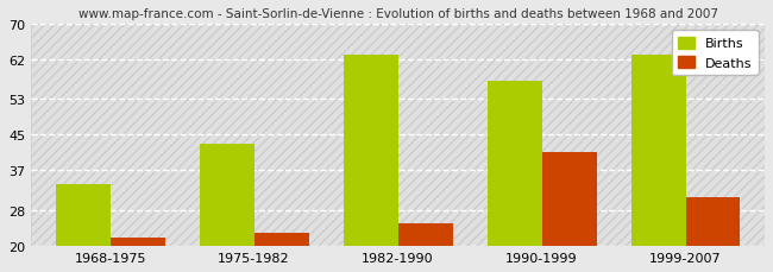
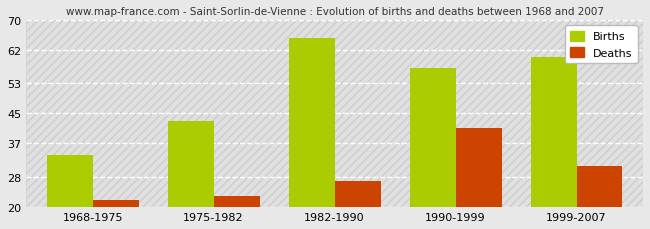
Births/1982-1990: 63 -> 65
Deaths/1982-1990: 25 -> 27
Births/1999-2007: 63 -> 60
